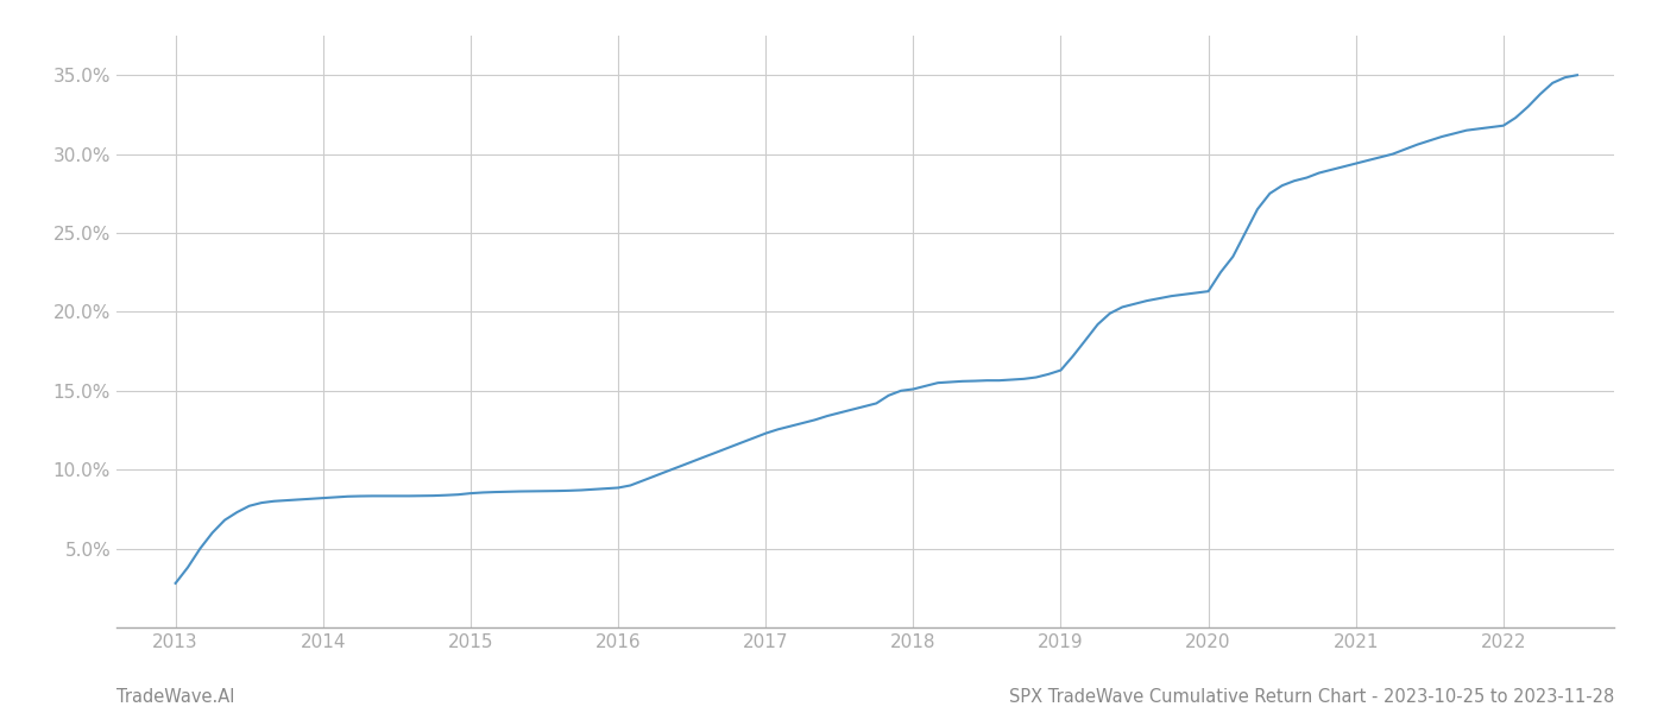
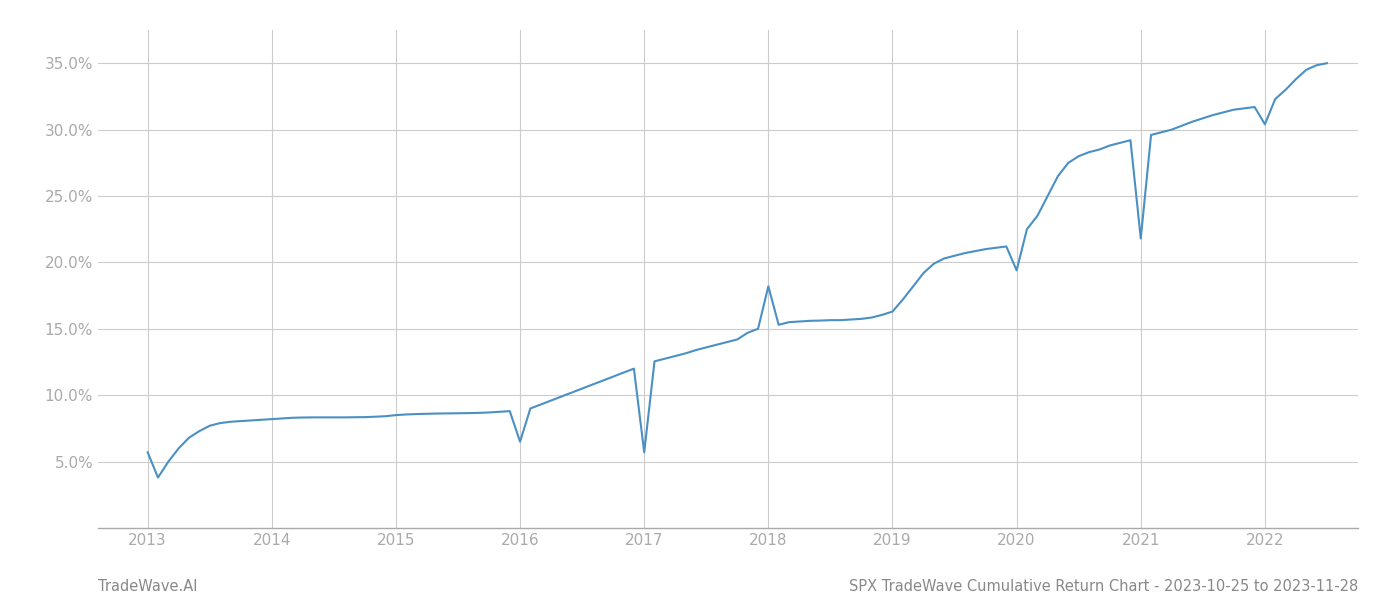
2013: 2.8% -> 5.7%
2016: 8.8% -> 6.5%
2017: 12.3% -> 5.7%
2018: 15.1% -> 18.2%
2020: 21.3% -> 19.4%
2021: 29.4% -> 21.8%
2022: 31.8% -> 30.4%
